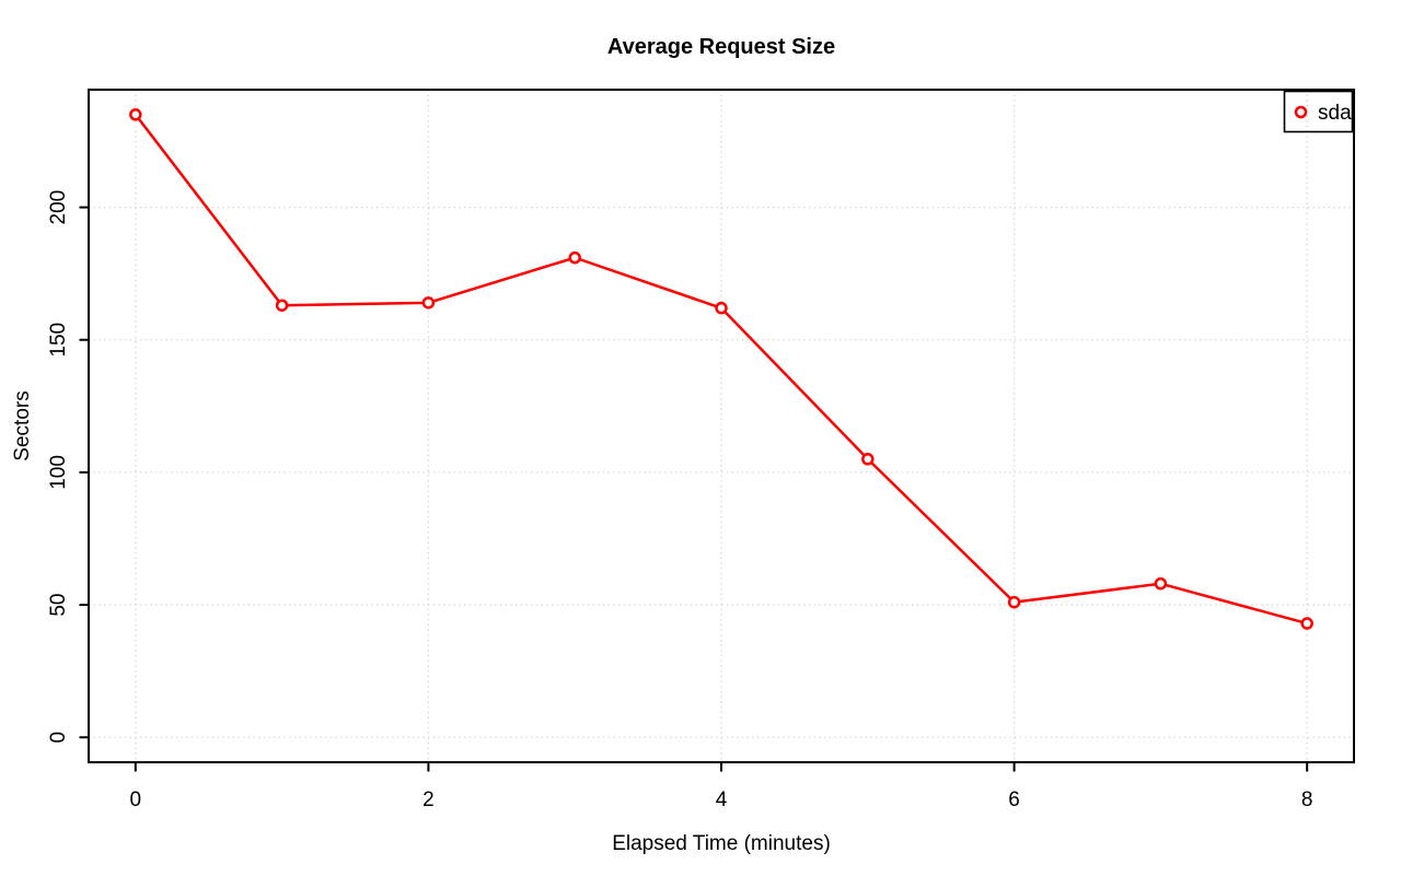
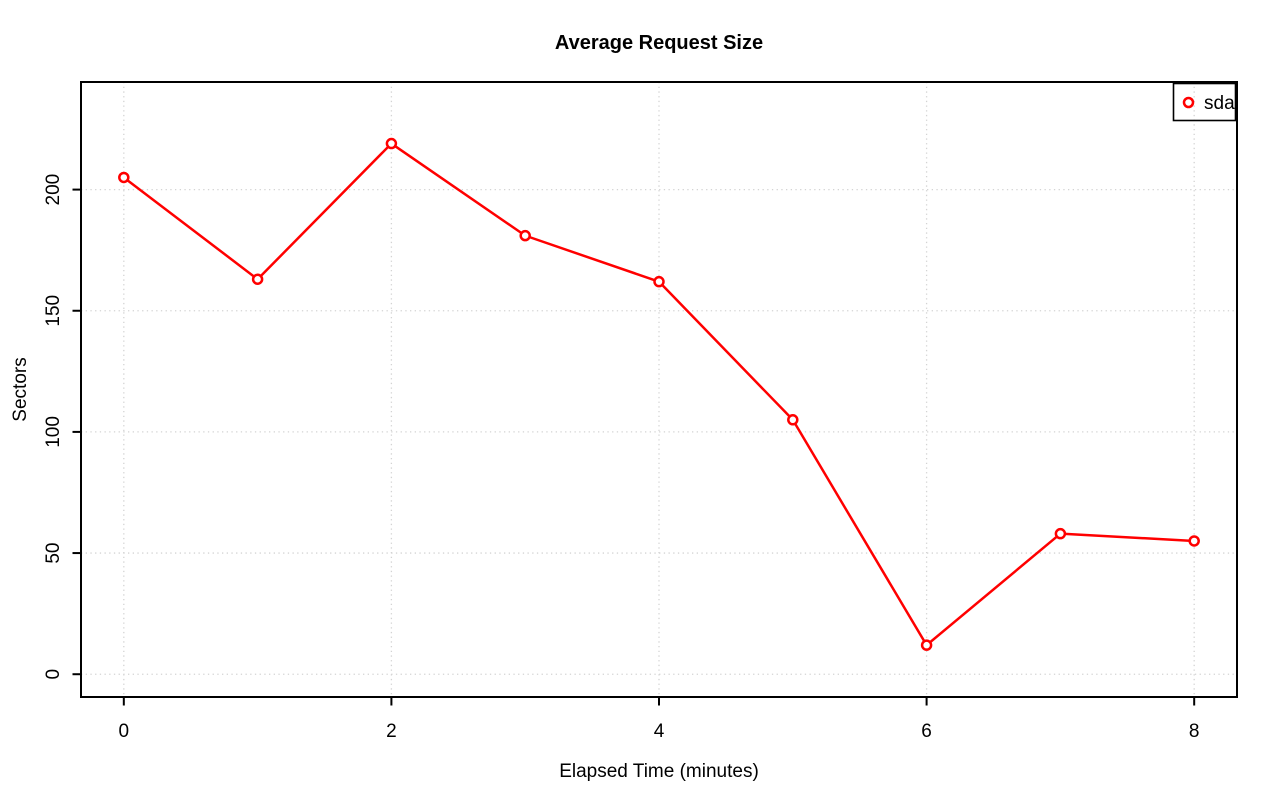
0: 235 -> 205
2: 164 -> 219
6: 51 -> 12
8: 43 -> 55
